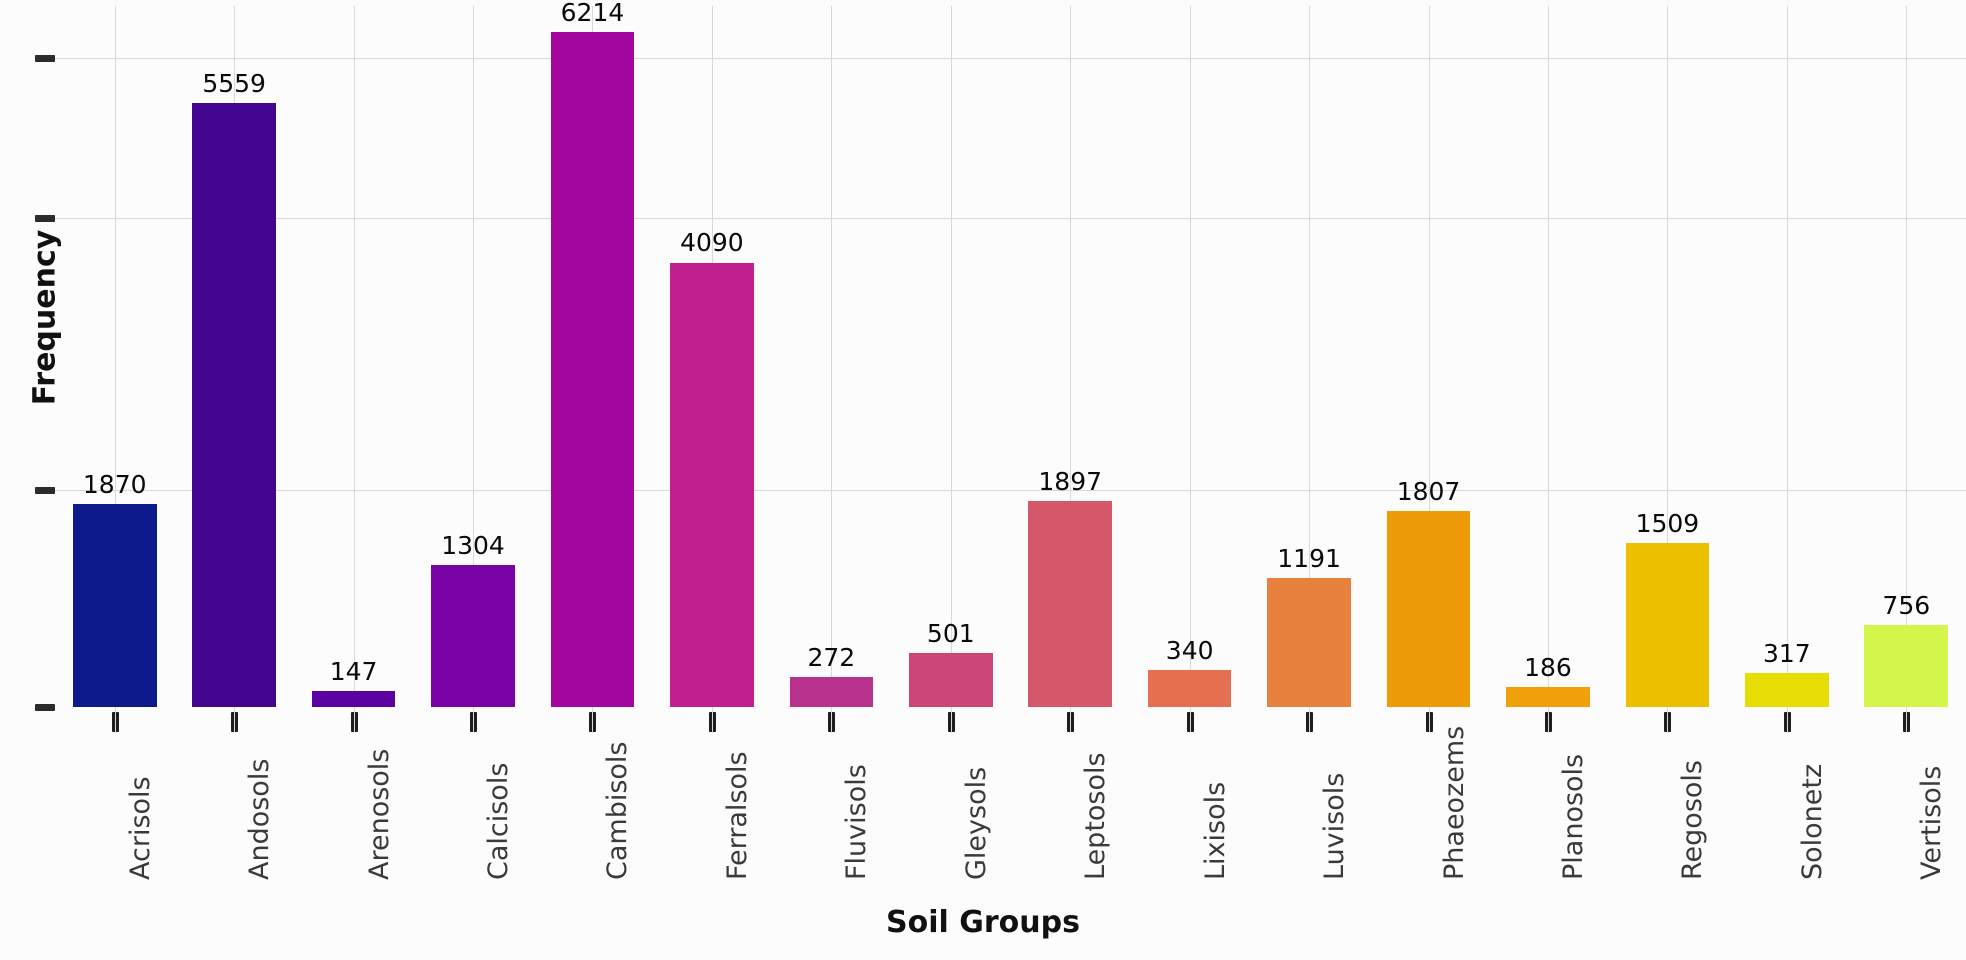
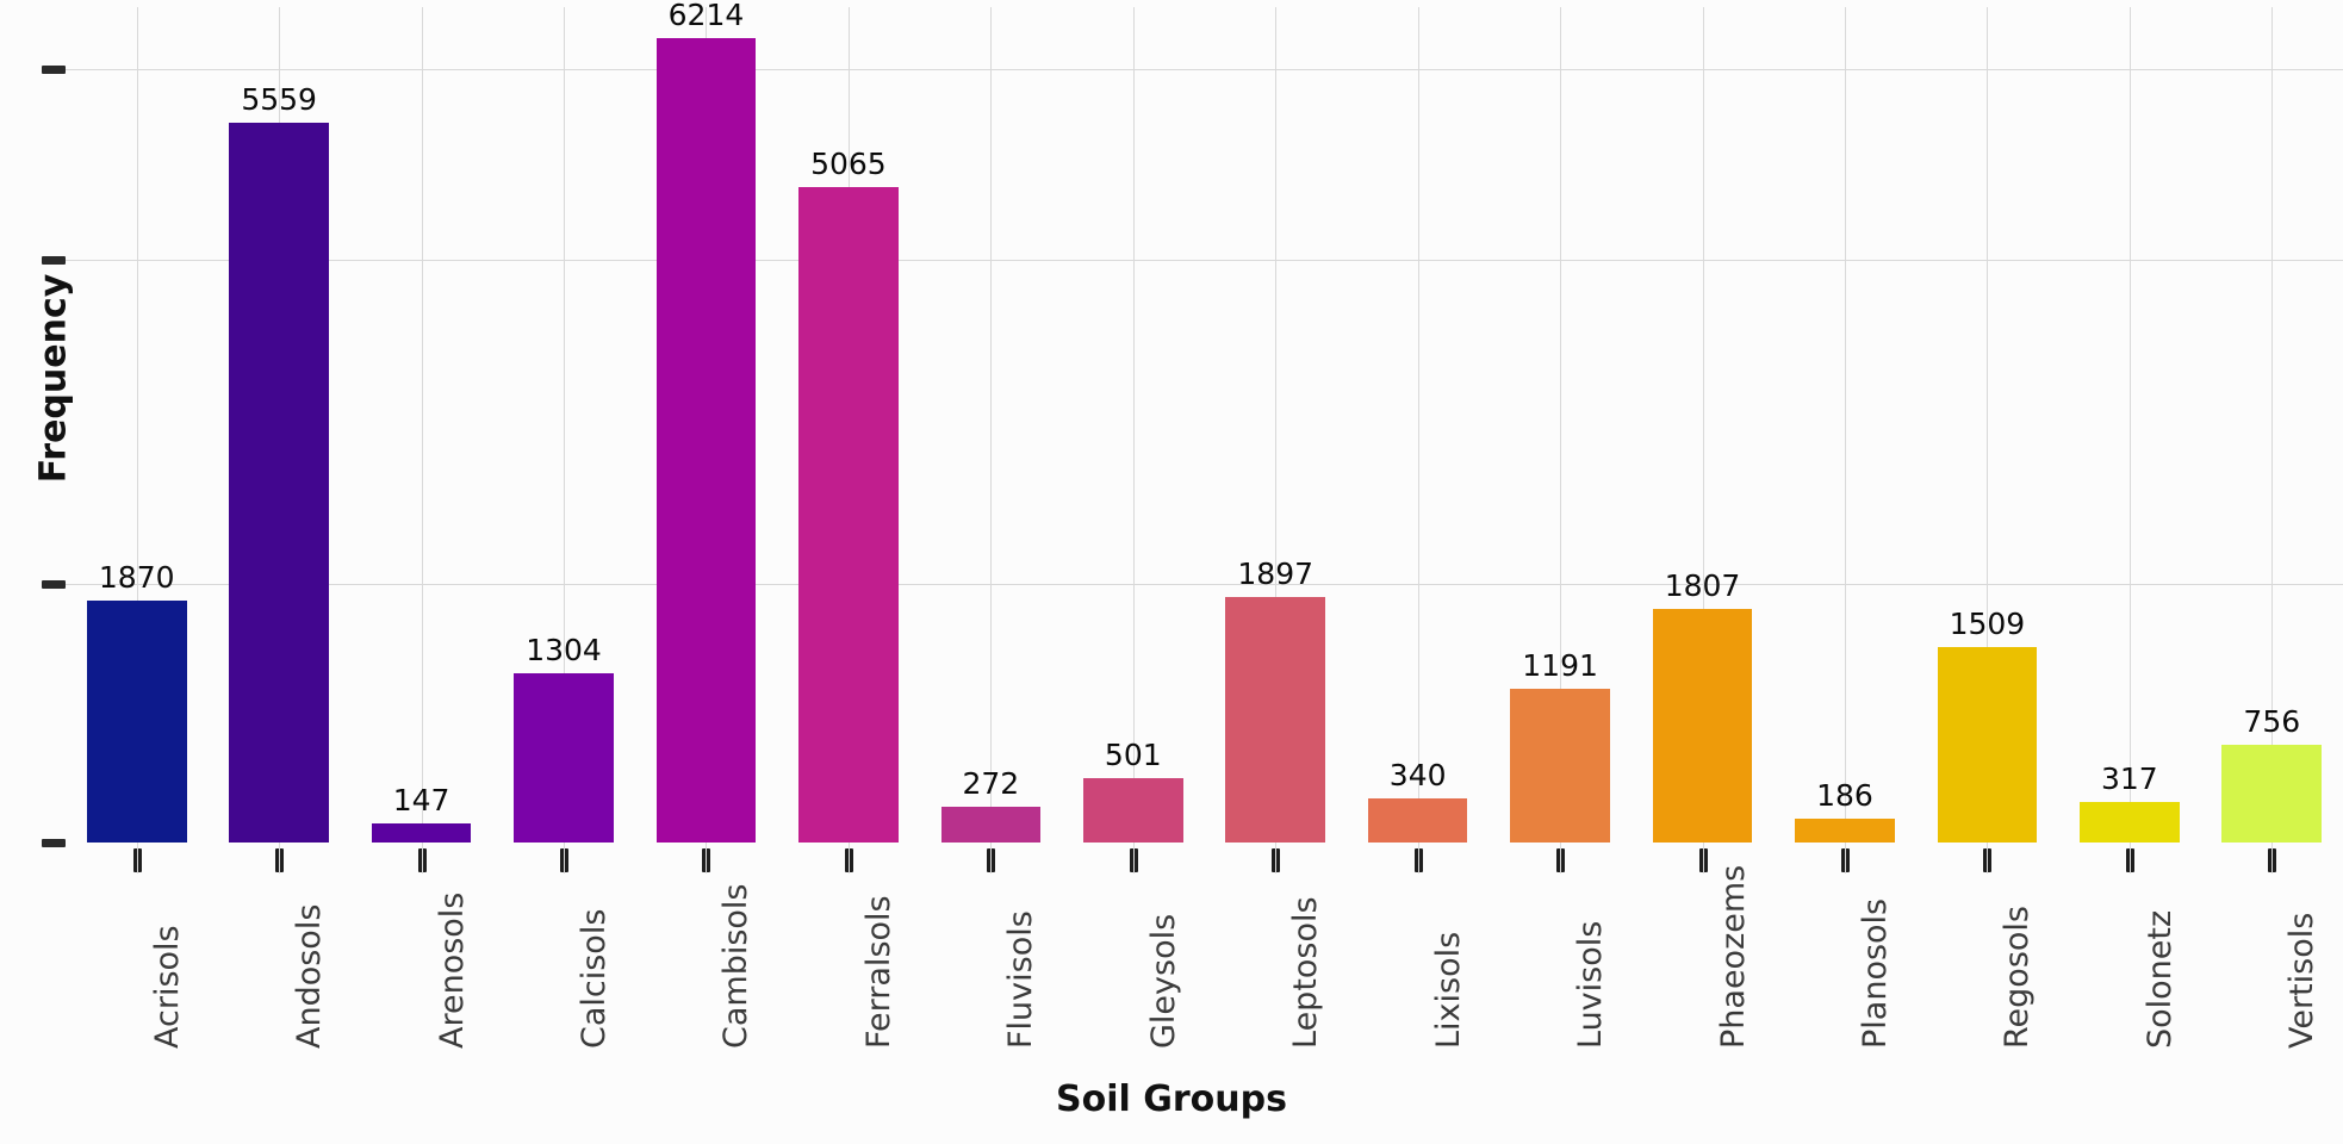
Ferralsols: 4090 -> 5065
